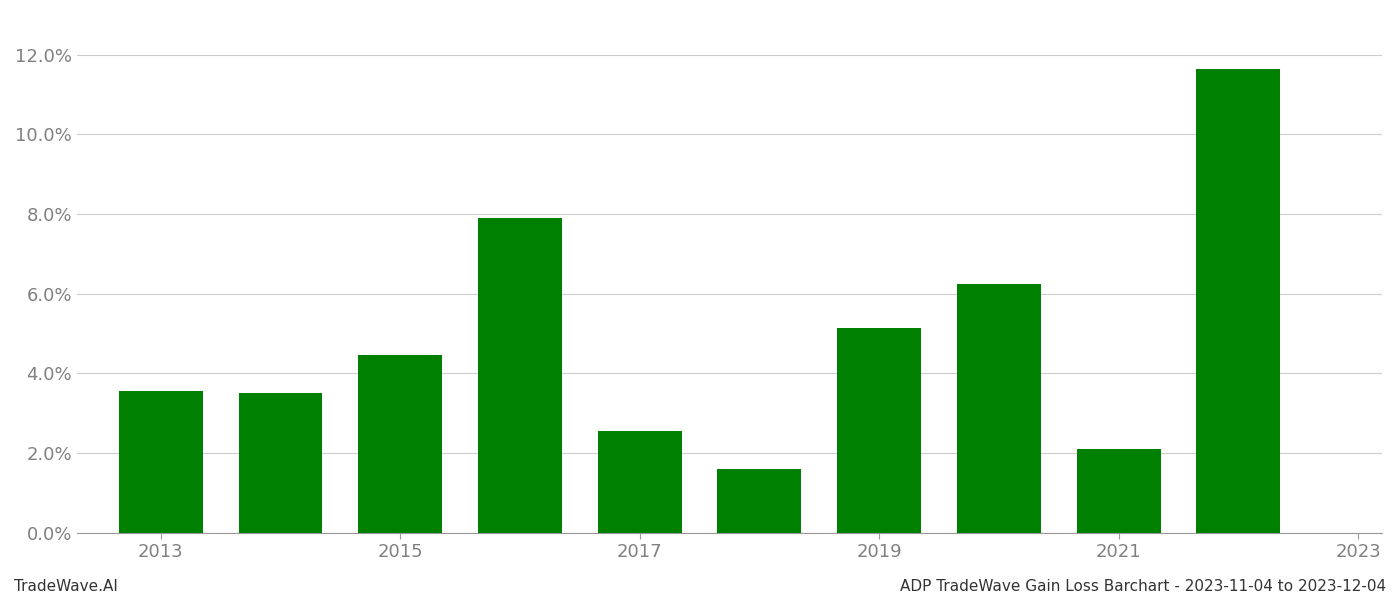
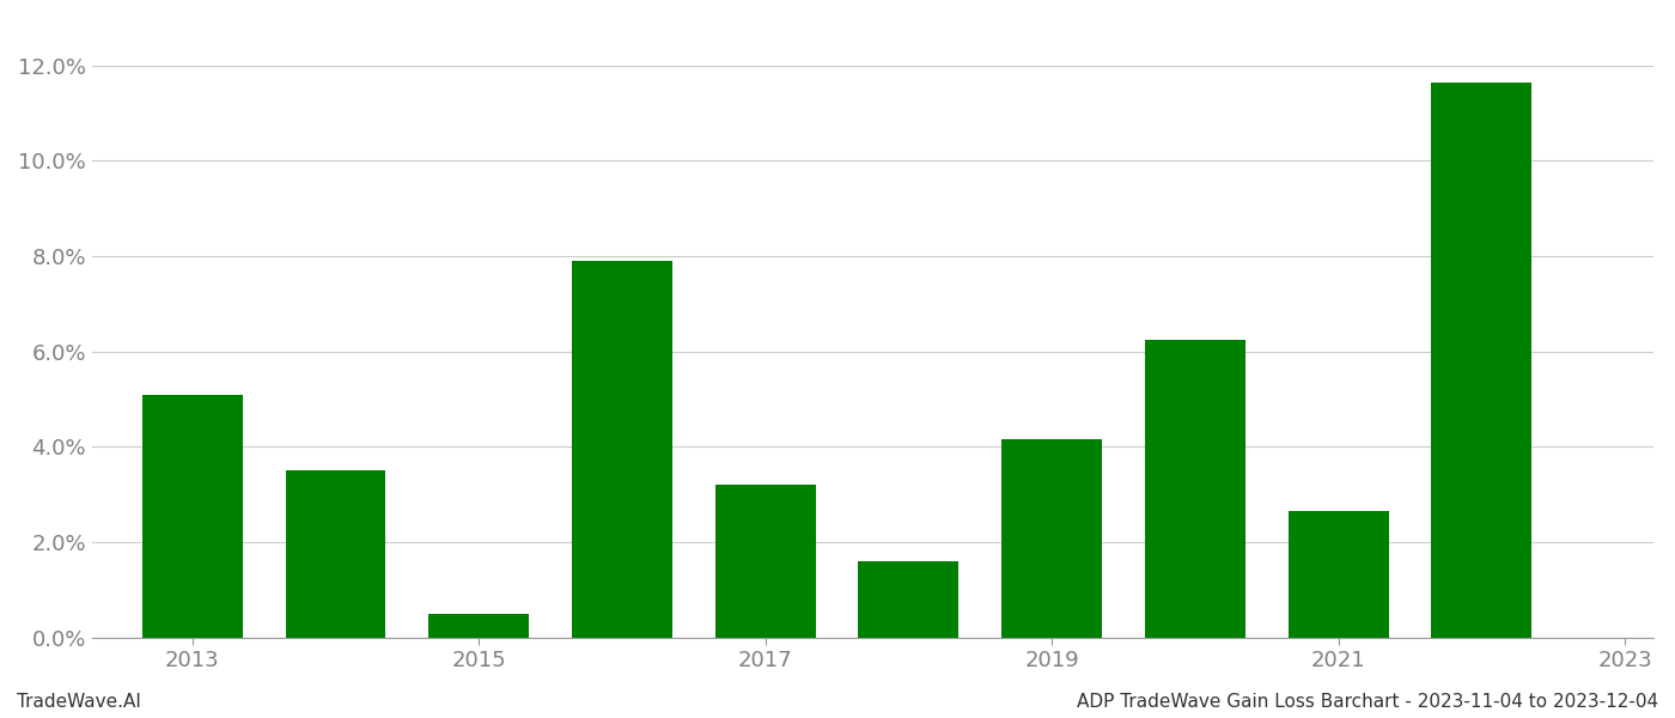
2013: 3.55% -> 5.10%
2015: 4.45% -> 0.50%
2017: 2.55% -> 3.20%
2019: 5.15% -> 4.15%
2021: 2.10% -> 2.65%
